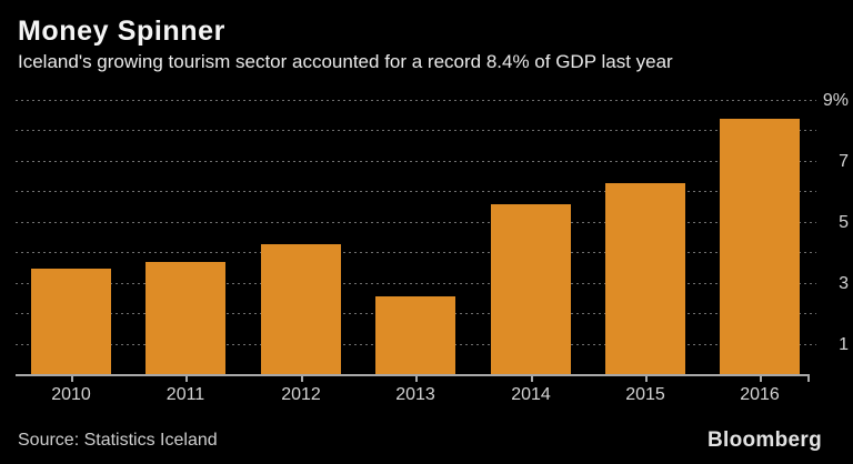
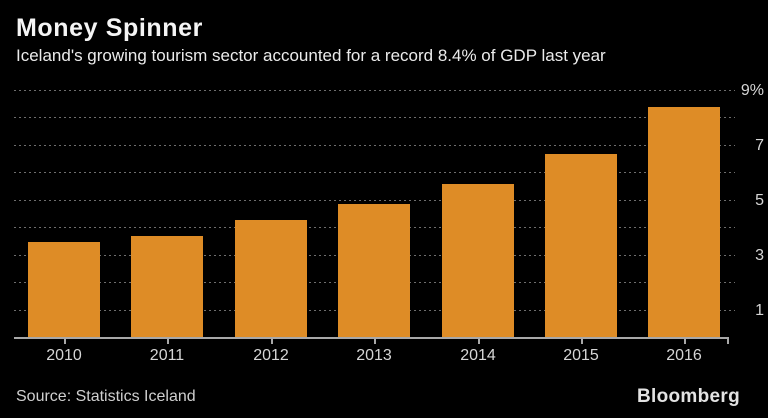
2013: 2.6% -> 4.9%
2015: 6.3% -> 6.7%
